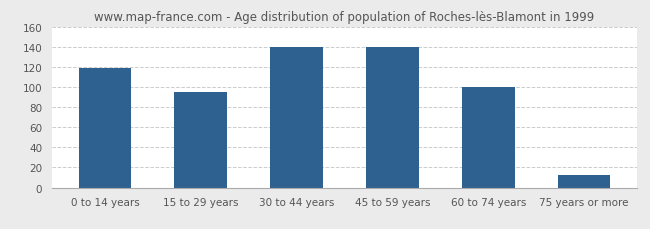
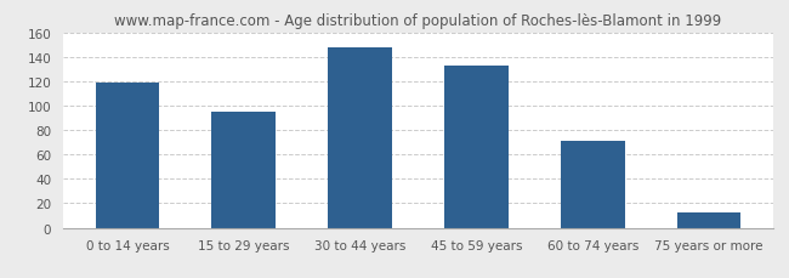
30 to 44 years: 140 -> 148
45 to 59 years: 140 -> 133
60 to 74 years: 100 -> 71
